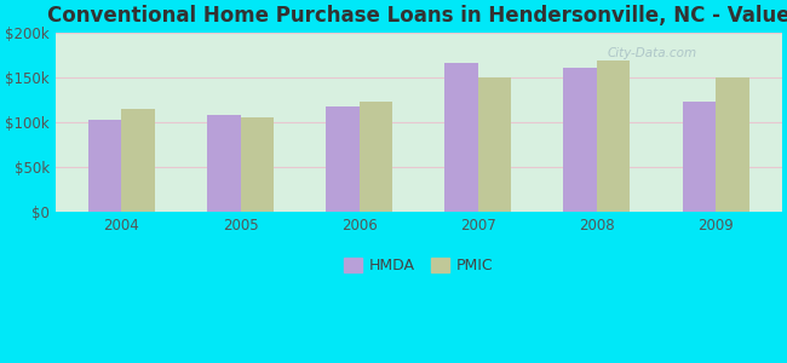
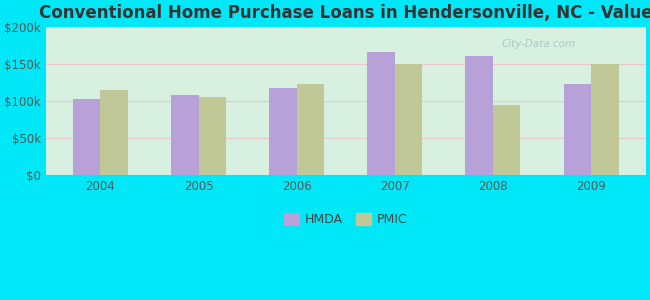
PMIC/2008: $168k -> $94k
